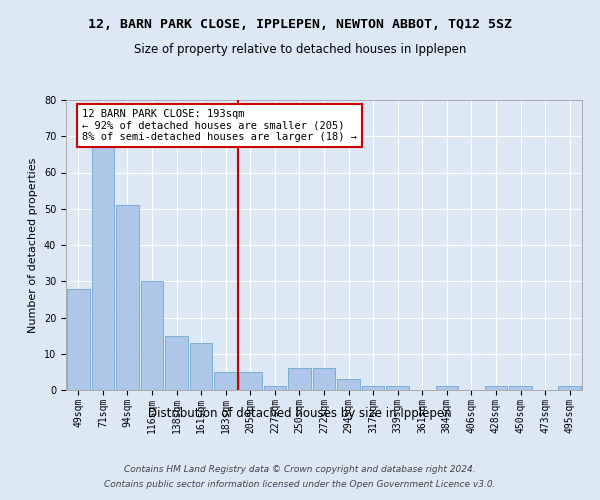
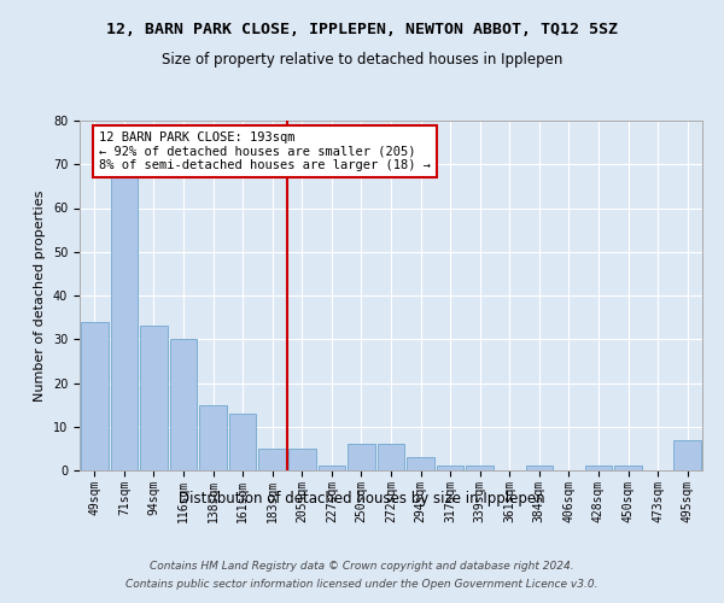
49sqm: 28 -> 34
94sqm: 51 -> 33
495sqm: 1 -> 7
